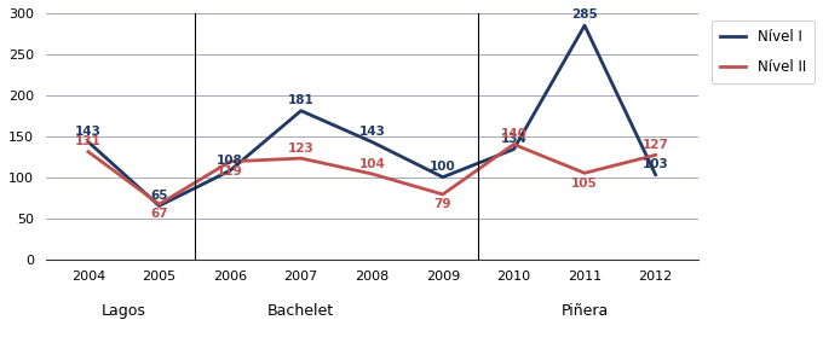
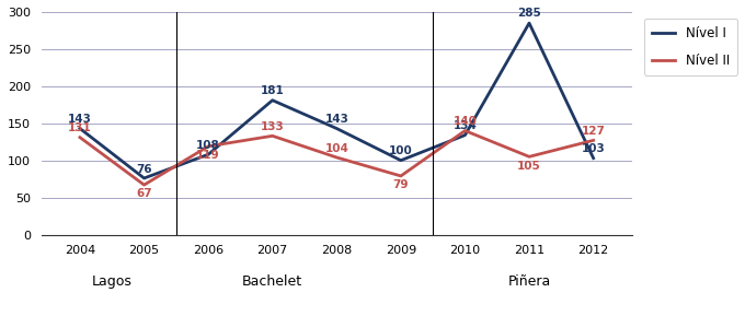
Nível I/2005: 65 -> 76
Nível II/2007: 123 -> 133
